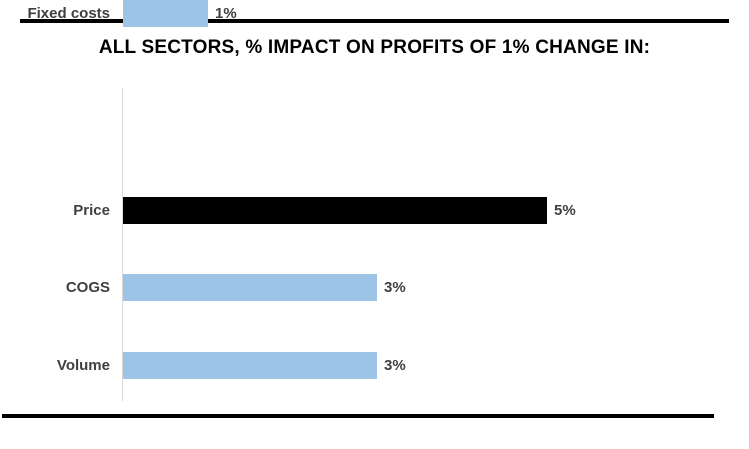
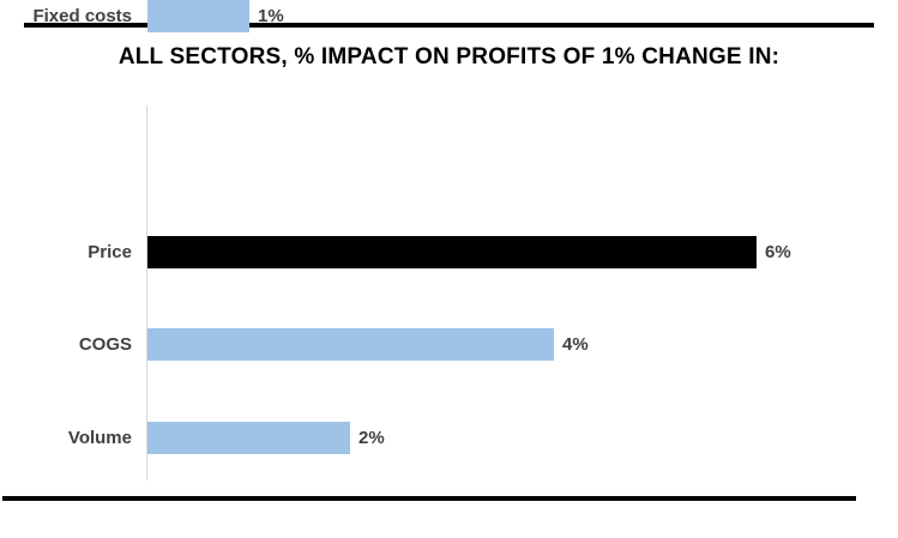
Price: 5% -> 6%
COGS: 3% -> 4%
Volume: 3% -> 2%
